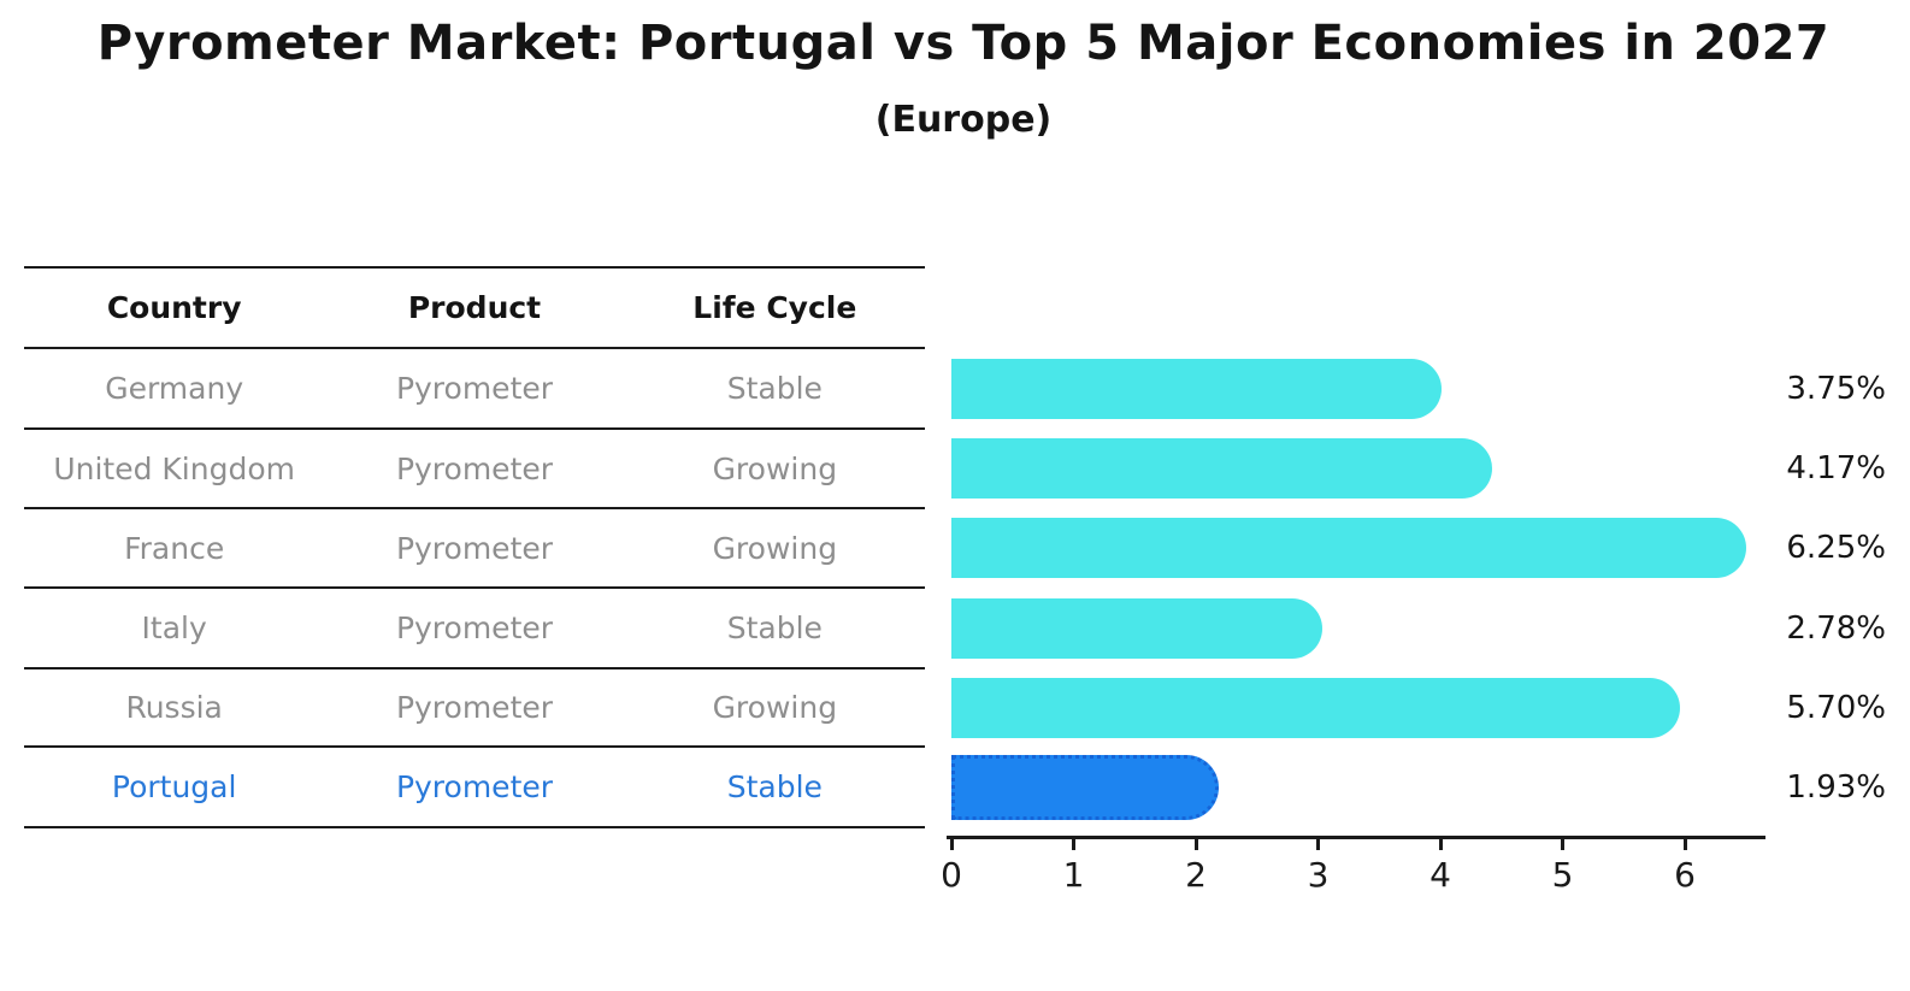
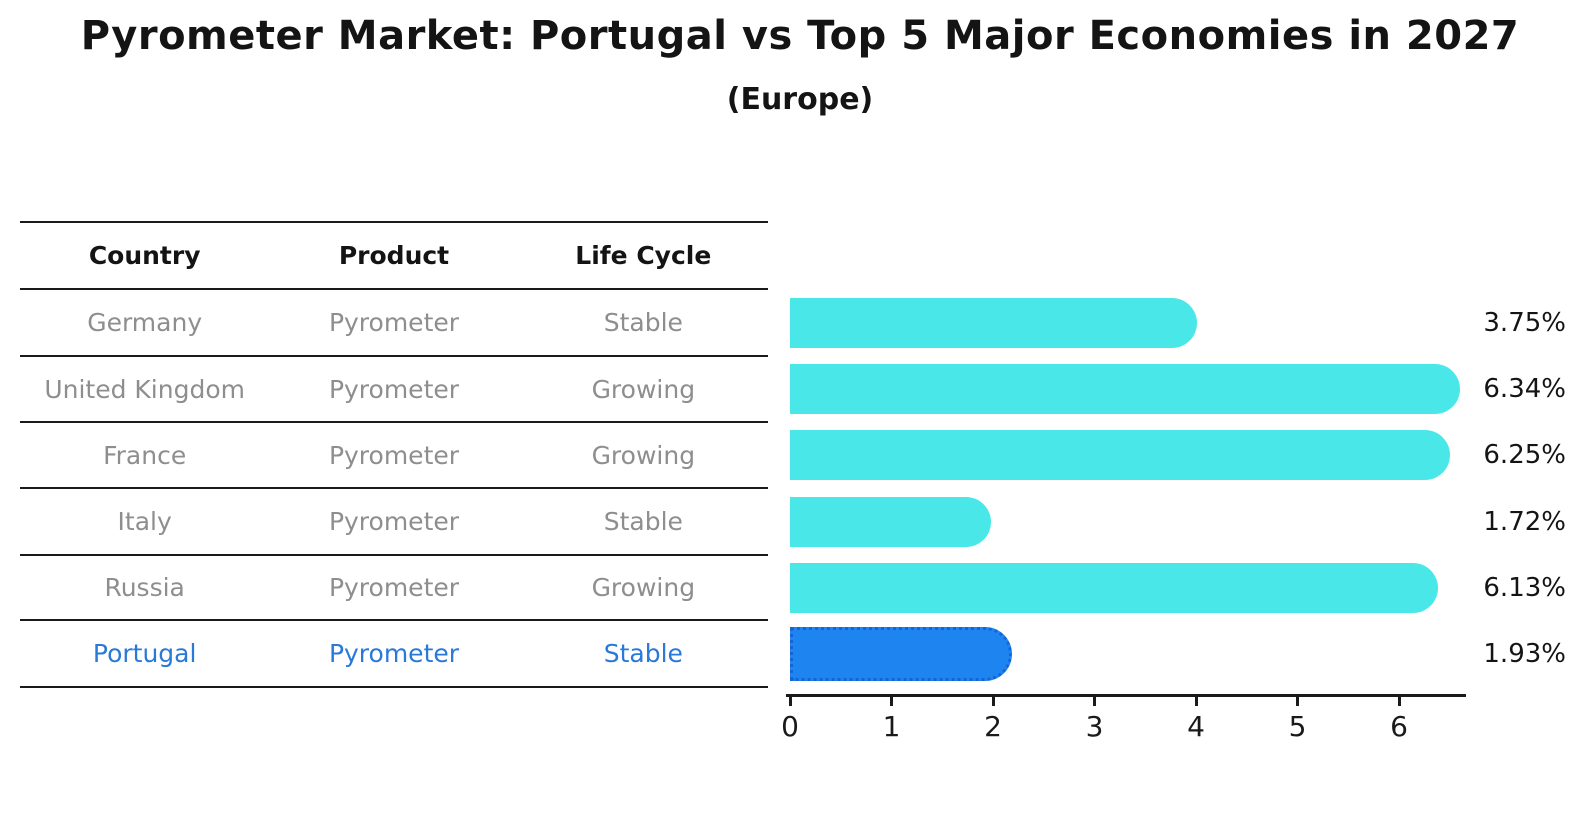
United Kingdom: 4.17% -> 6.34%
Italy: 2.78% -> 1.72%
Russia: 5.70% -> 6.13%
